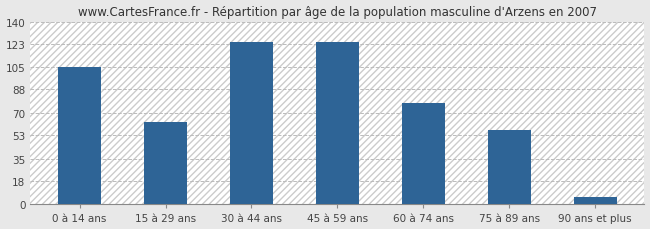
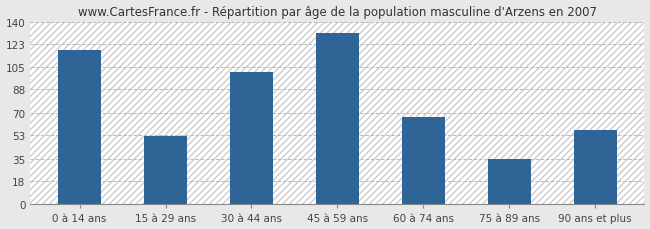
0 à 14 ans: 105 -> 118
15 à 29 ans: 63 -> 52
30 à 44 ans: 124 -> 101
45 à 59 ans: 124 -> 131
60 à 74 ans: 78 -> 67
75 à 89 ans: 57 -> 35
90 ans et plus: 6 -> 57
